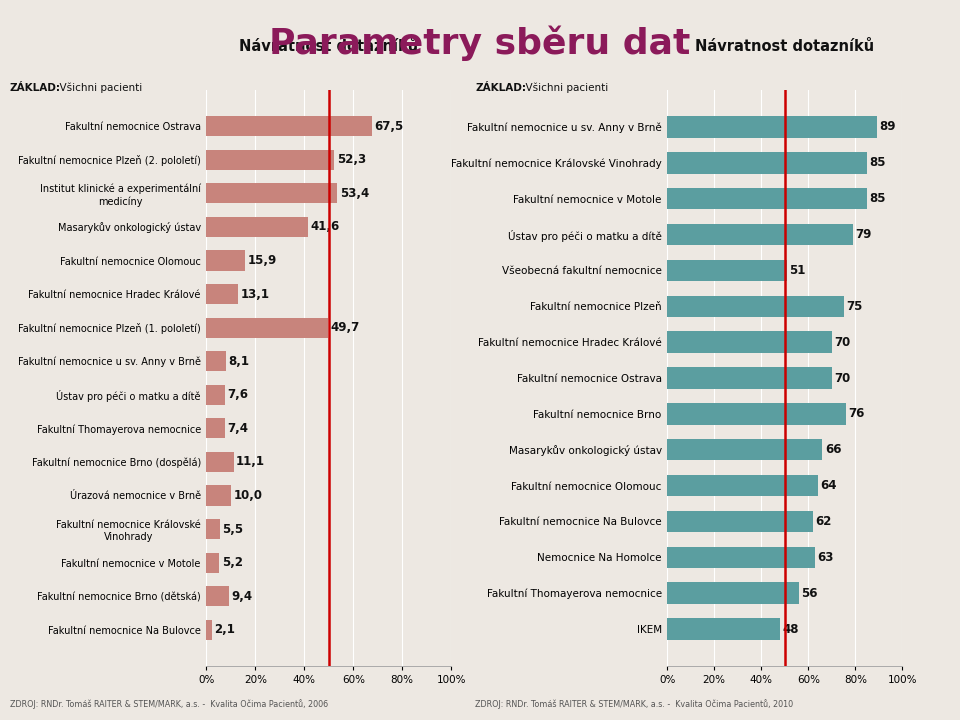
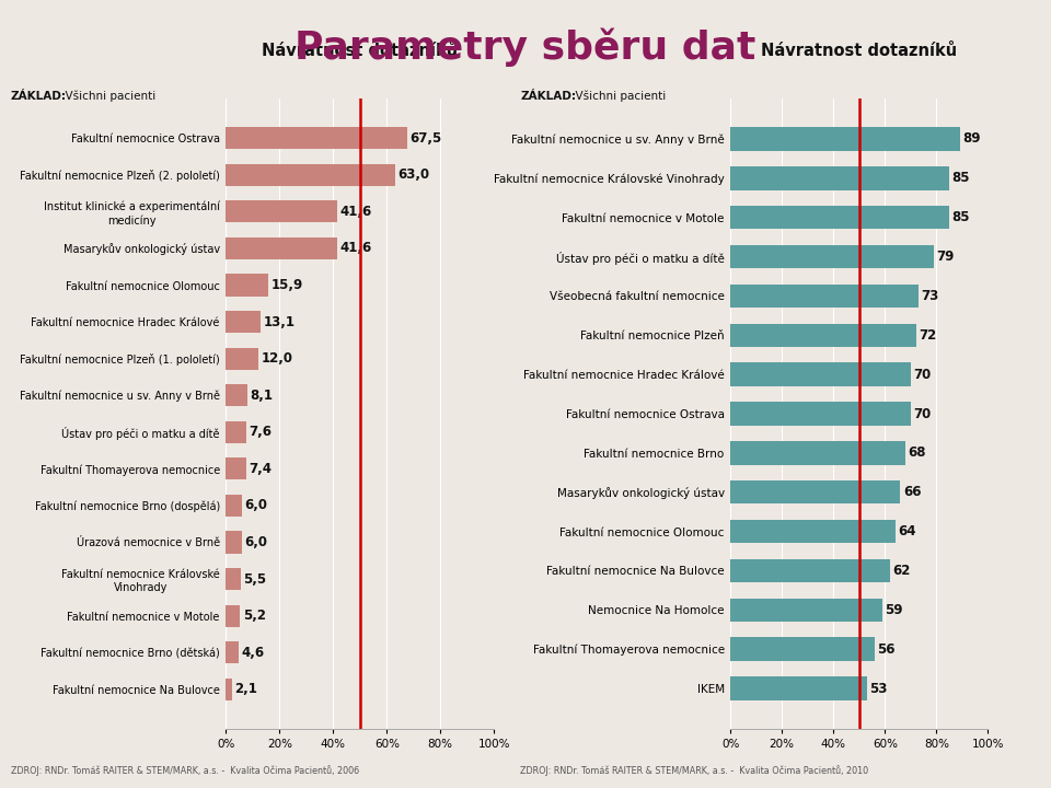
Fakultní nemocnice Plzeň (2. pololetí): 52,3 -> 63,0
Institut klinické a experimentální medicíny: 53,4 -> 41,6
Fakultní nemocnice Plzeň (1. pololetí): 49,7 -> 12,0
Fakultní nemocnice Brno (dospělá): 11,1 -> 6,0
Úrazová nemocnice v Brně: 10,0 -> 6,0
Fakultní nemocnice Brno (dětská): 9,4 -> 4,6
Všeobecná fakultní nemocnice: 51 -> 73
Fakultní nemocnice Plzeň: 75 -> 72
Fakultní nemocnice Brno: 76 -> 68
Nemocnice Na Homolce: 63 -> 59
IKEM: 48 -> 53
